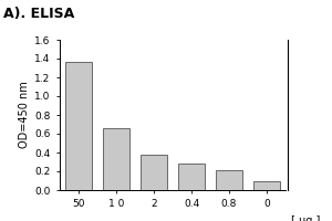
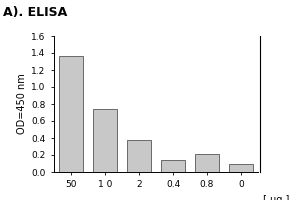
1 0: 0.66 -> 0.74
0.4: 0.28 -> 0.14
